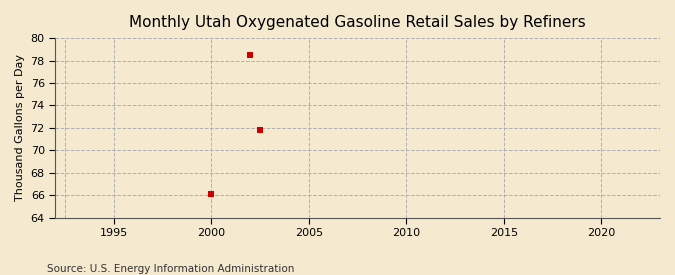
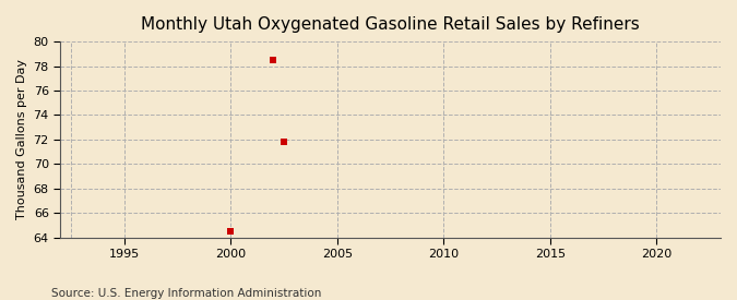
2000: 66.1 -> 64.5
